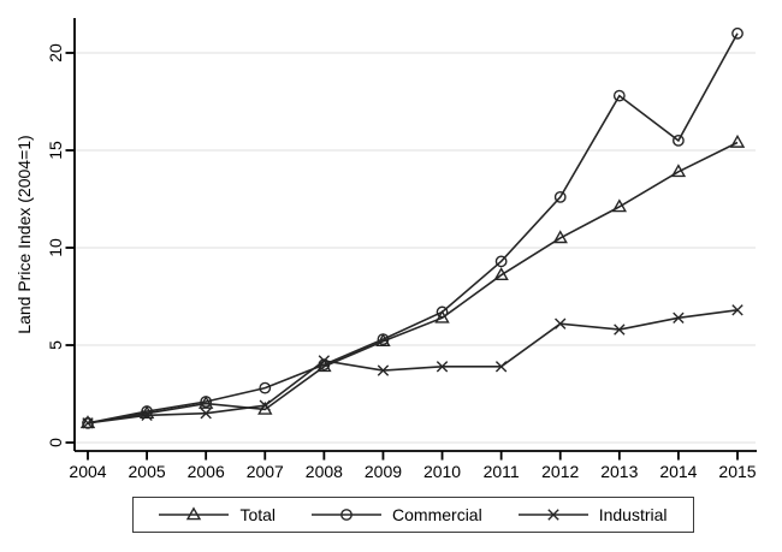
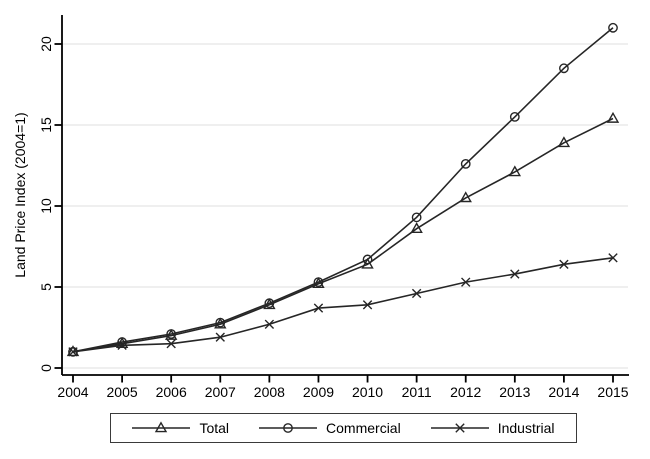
Total/2007: 1.7 -> 2.7
Industrial/2008: 4.2 -> 2.7
Industrial/2011: 3.9 -> 4.6
Industrial/2012: 6.1 -> 5.3
Commercial/2013: 17.8 -> 15.5
Commercial/2014: 15.5 -> 18.5
